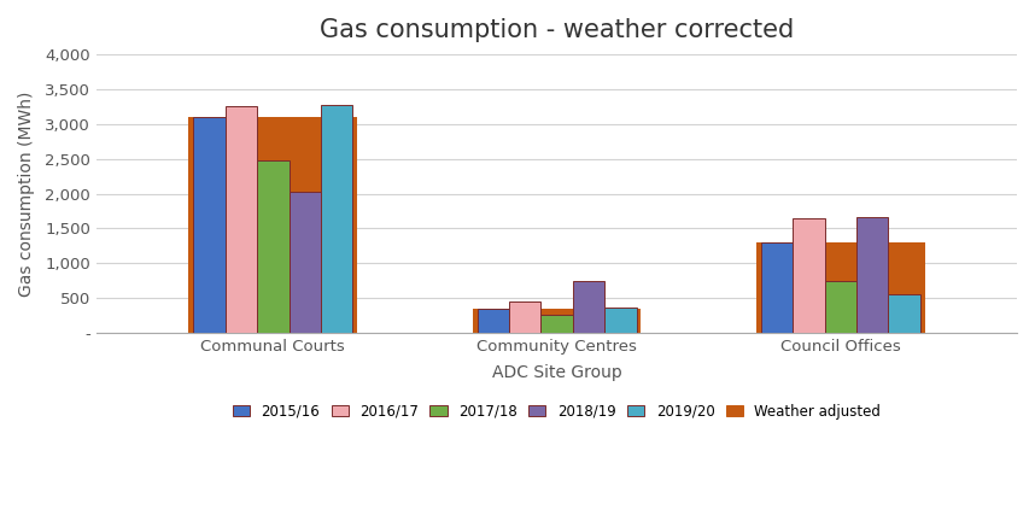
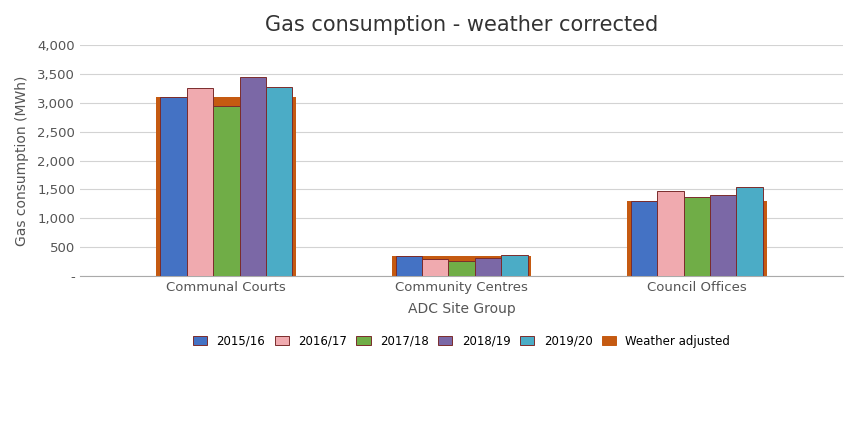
2017/18/Communal Courts: 2,480 -> 2,950
2018/19/Communal Courts: 2,020 -> 3,450
2016/17/Community Centres: 460 -> 290
2018/19/Community Centres: 740 -> 320
2016/17/Council Offices: 1,640 -> 1,470
2017/18/Council Offices: 740 -> 1,370
2018/19/Council Offices: 1,660 -> 1,400
2019/20/Council Offices: 560 -> 1,540
